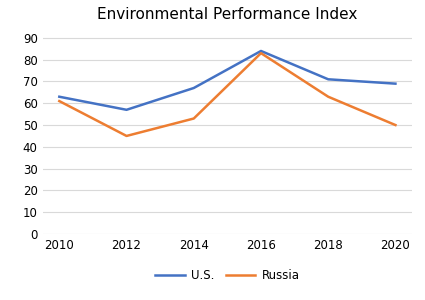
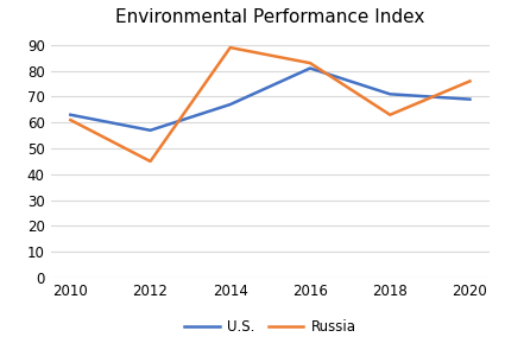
Russia/2014: 53 -> 89
U.S./2016: 84 -> 81
Russia/2020: 50 -> 76
